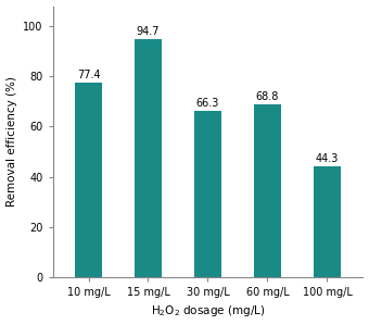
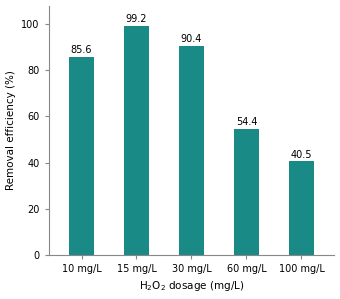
10 mg/L: 77.4 -> 85.6
15 mg/L: 94.7 -> 99.2
30 mg/L: 66.3 -> 90.4
60 mg/L: 68.8 -> 54.4
100 mg/L: 44.3 -> 40.5
